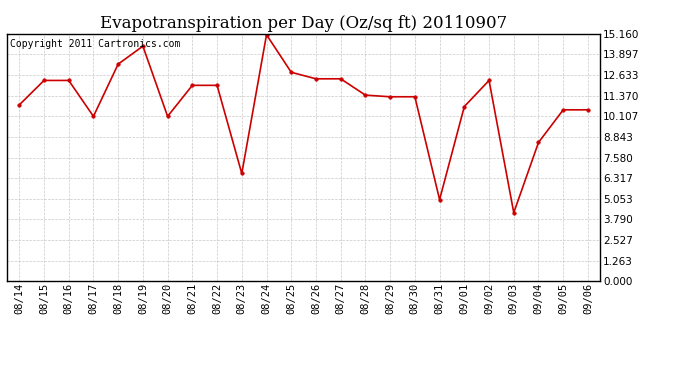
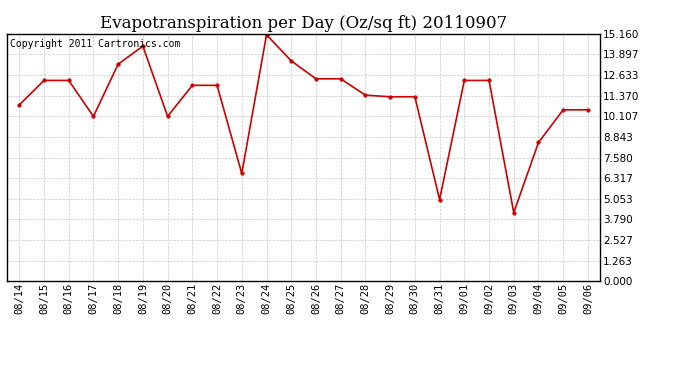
08/25: 12.8 -> 13.5
09/01: 10.7 -> 12.3
